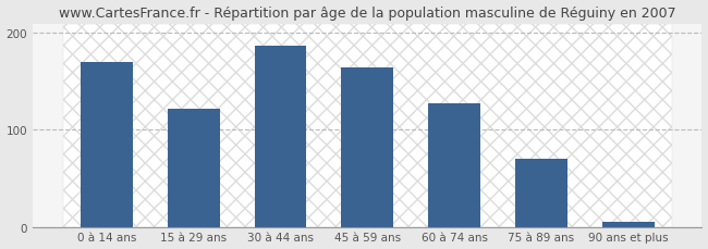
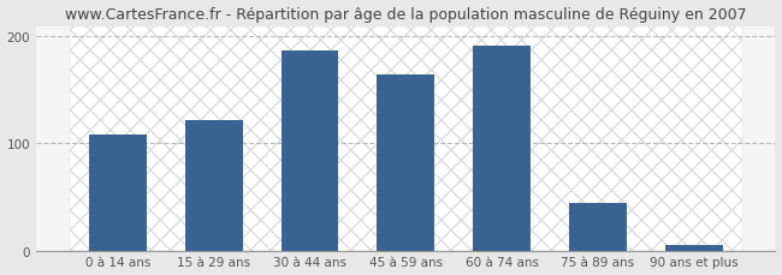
0 à 14 ans: 170 -> 108
60 à 74 ans: 128 -> 192
75 à 89 ans: 70 -> 44
